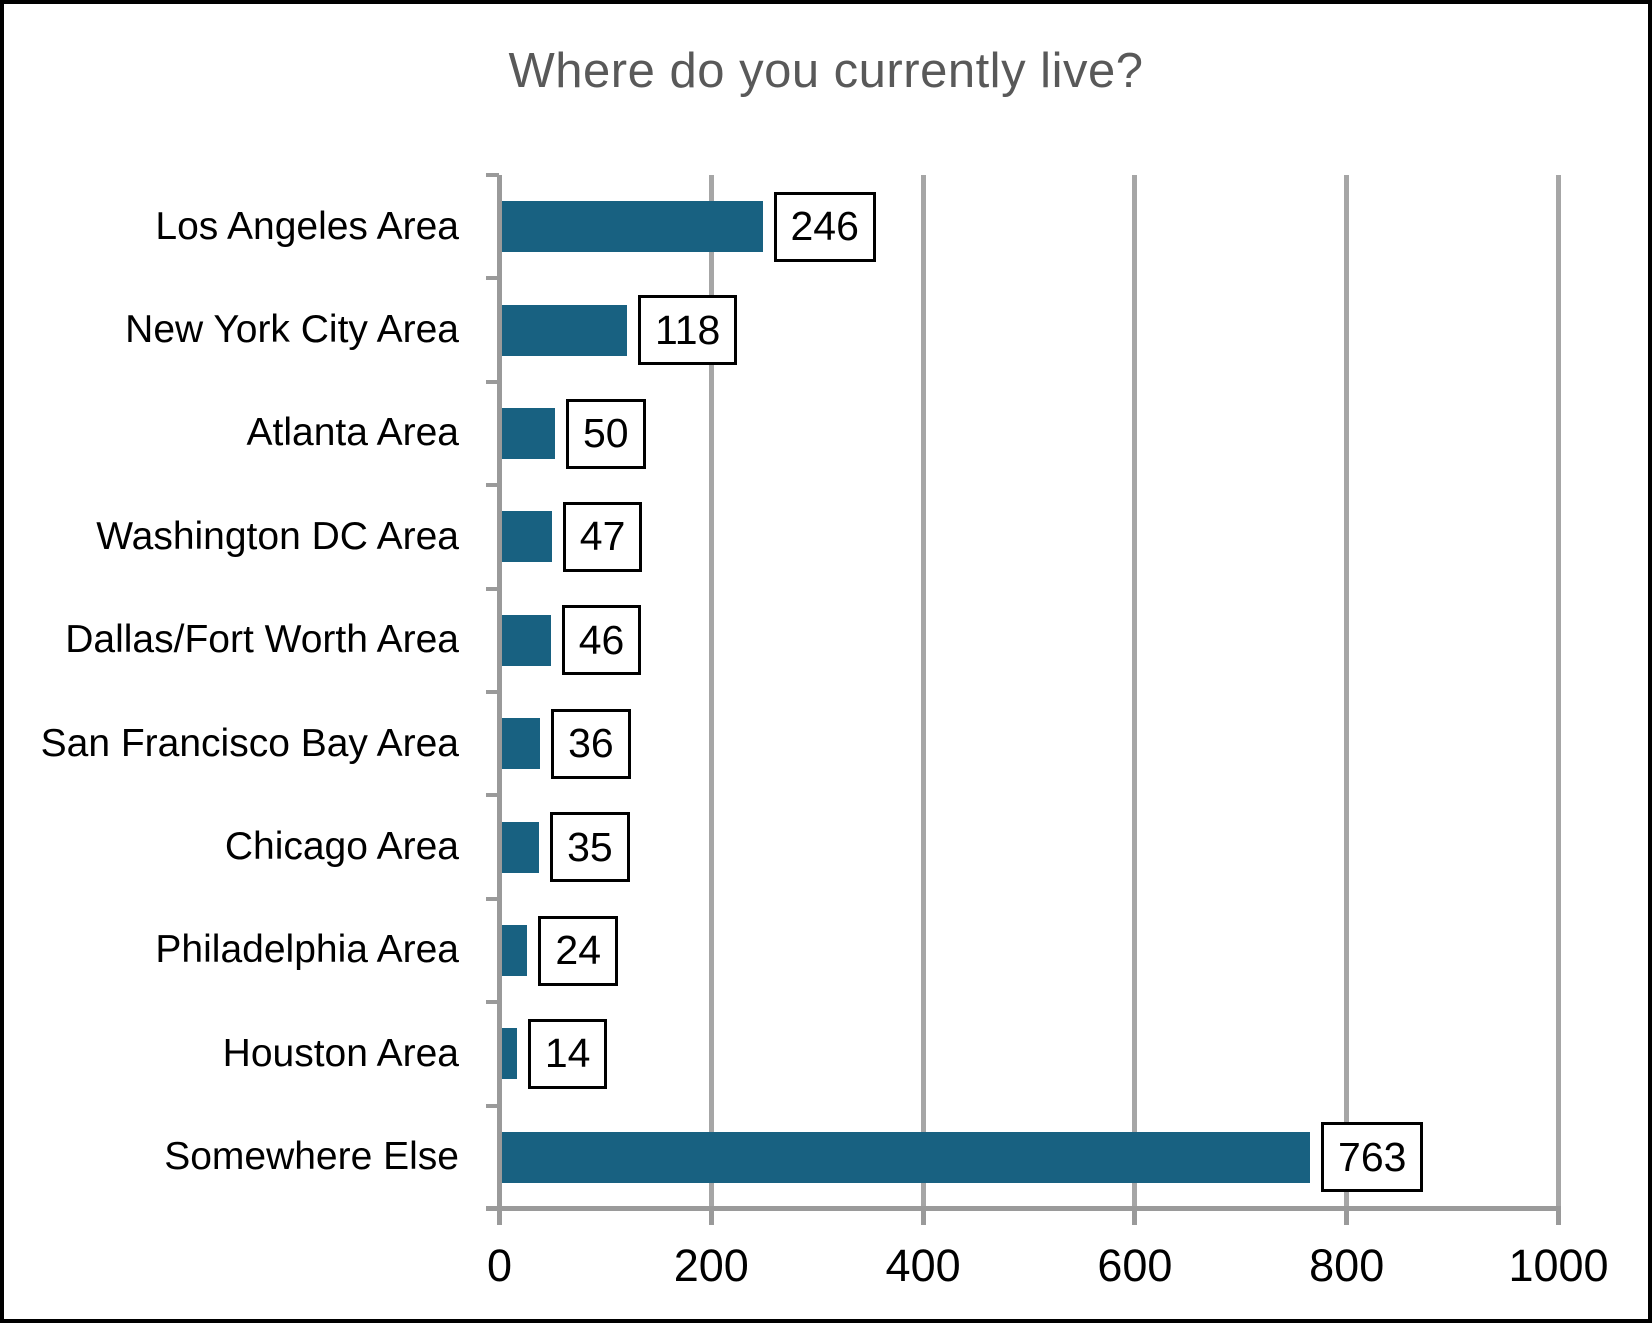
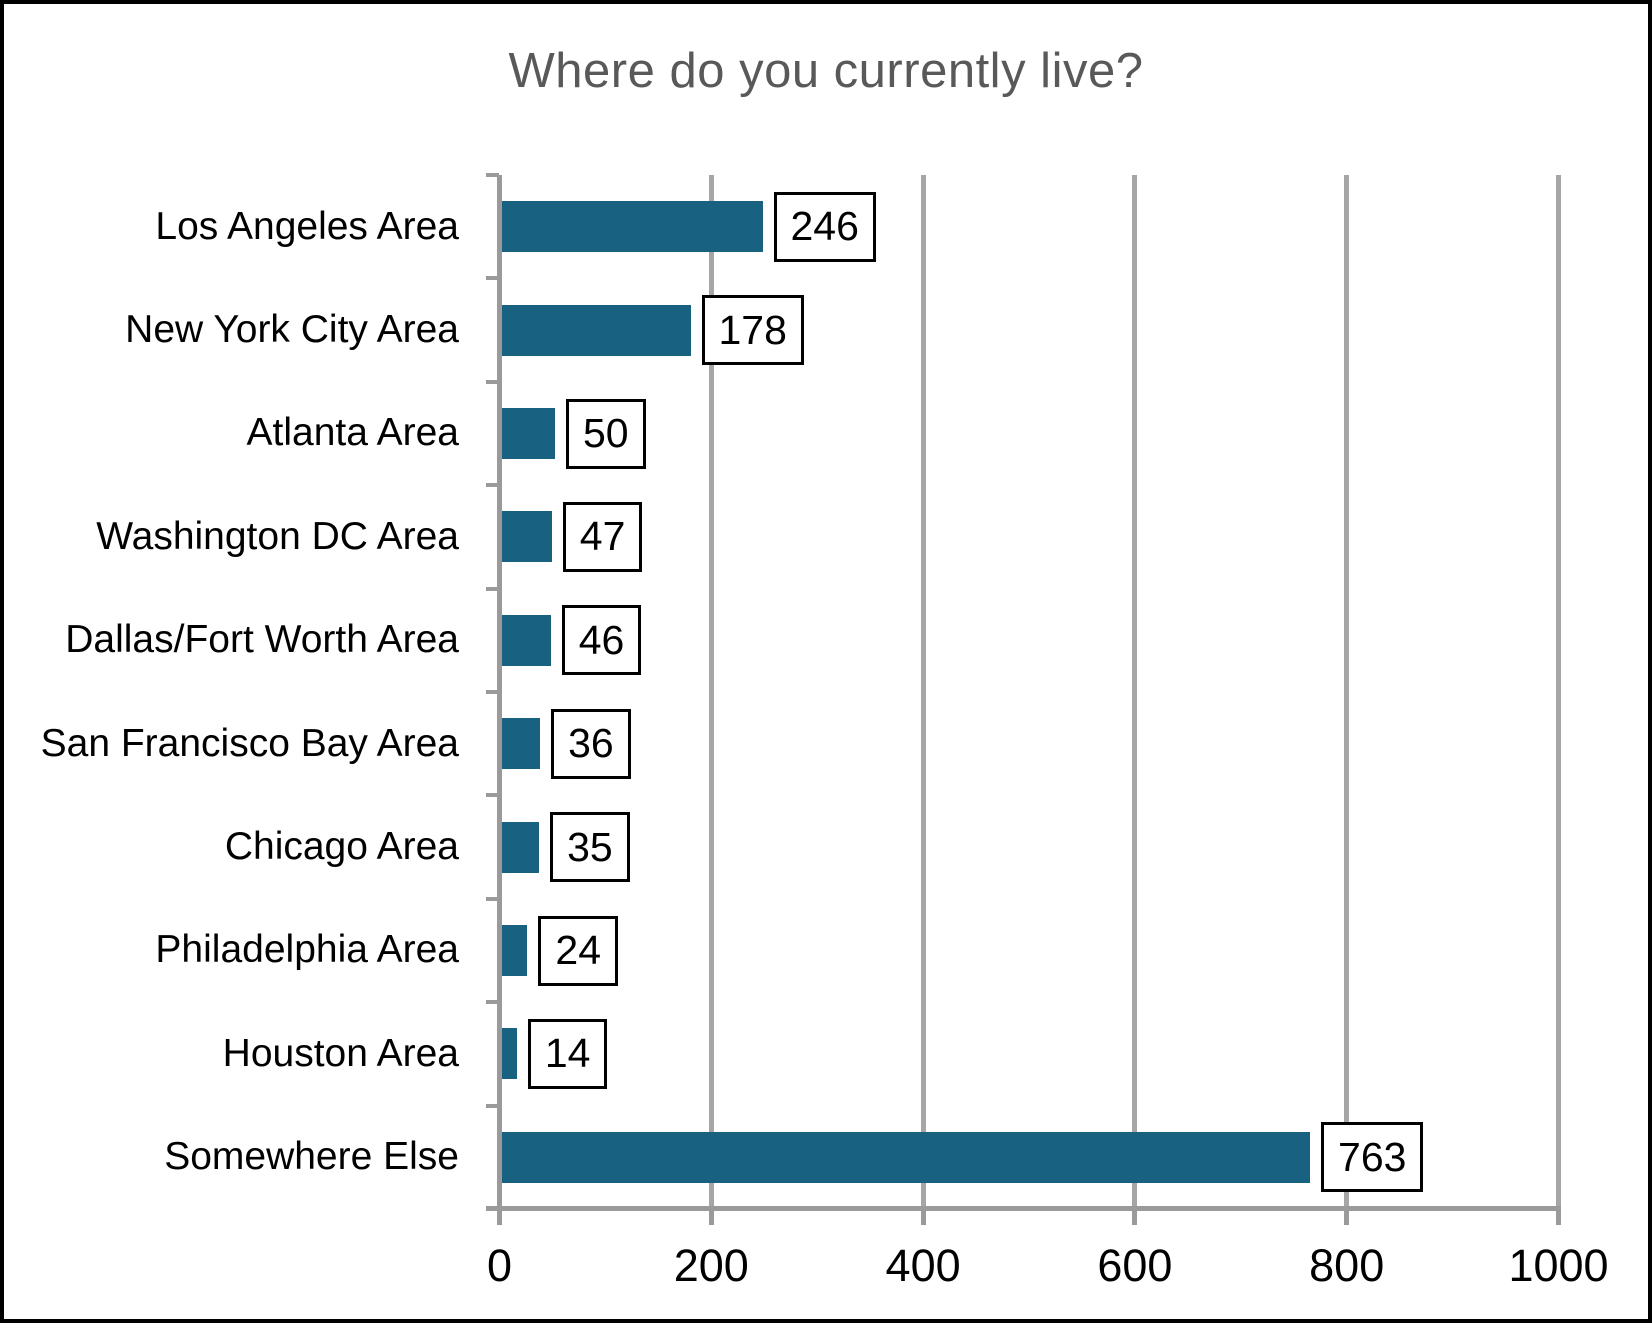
New York City Area: 118 -> 178
